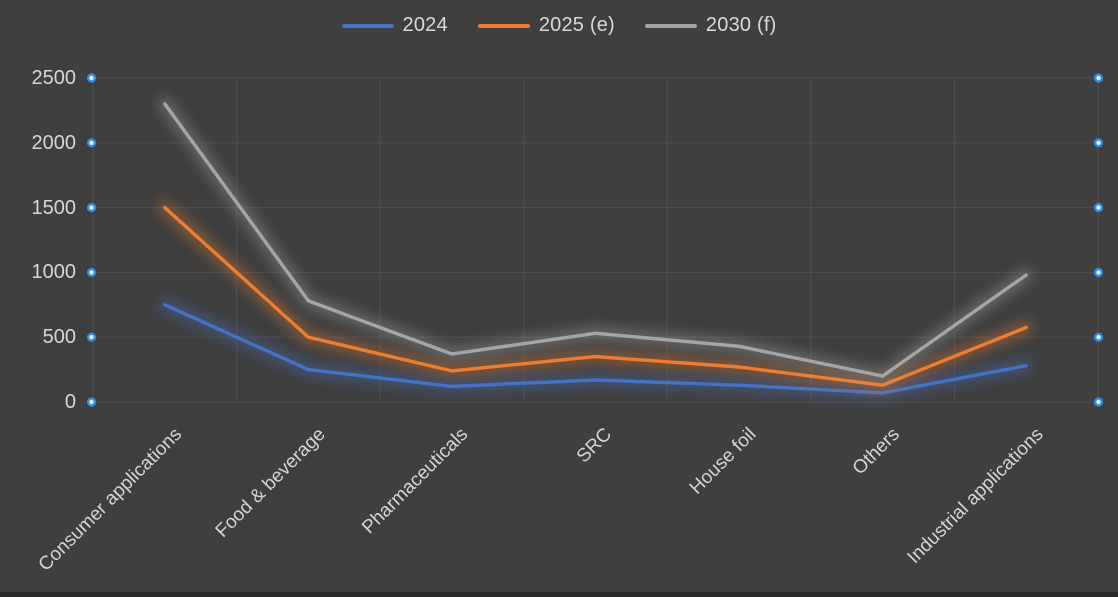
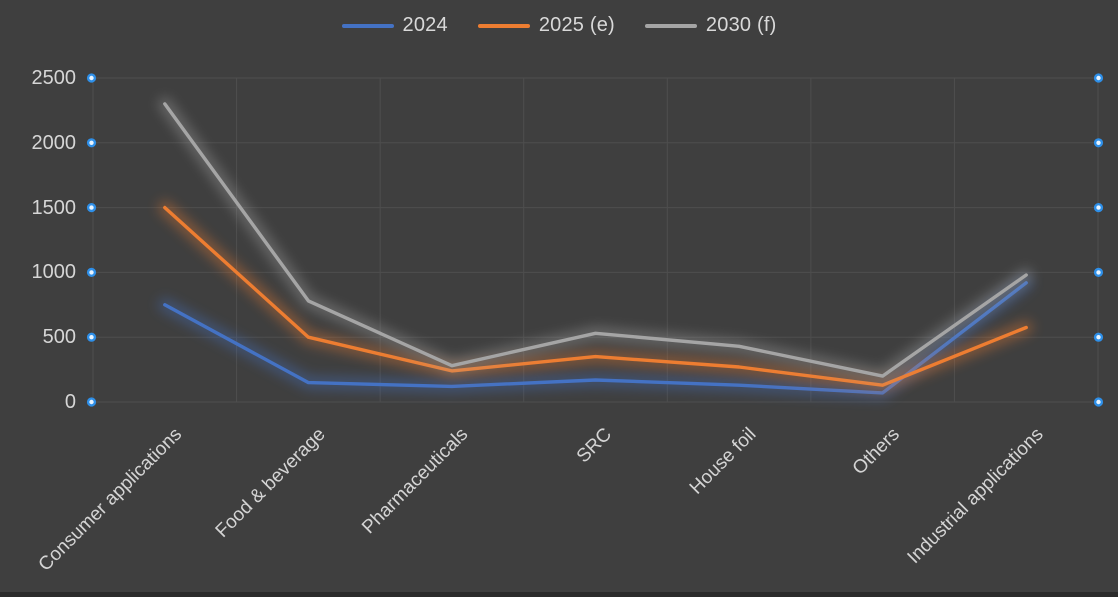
2024/Food & beverage: 250 -> 150
2030 (f)/Pharmaceuticals: 370 -> 280
2024/Industrial applications: 280 -> 920
